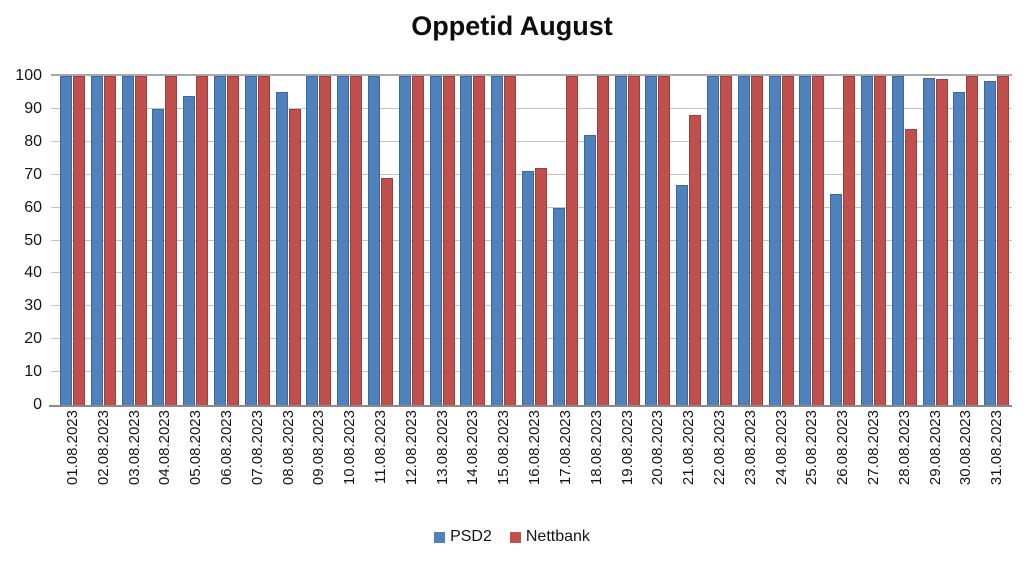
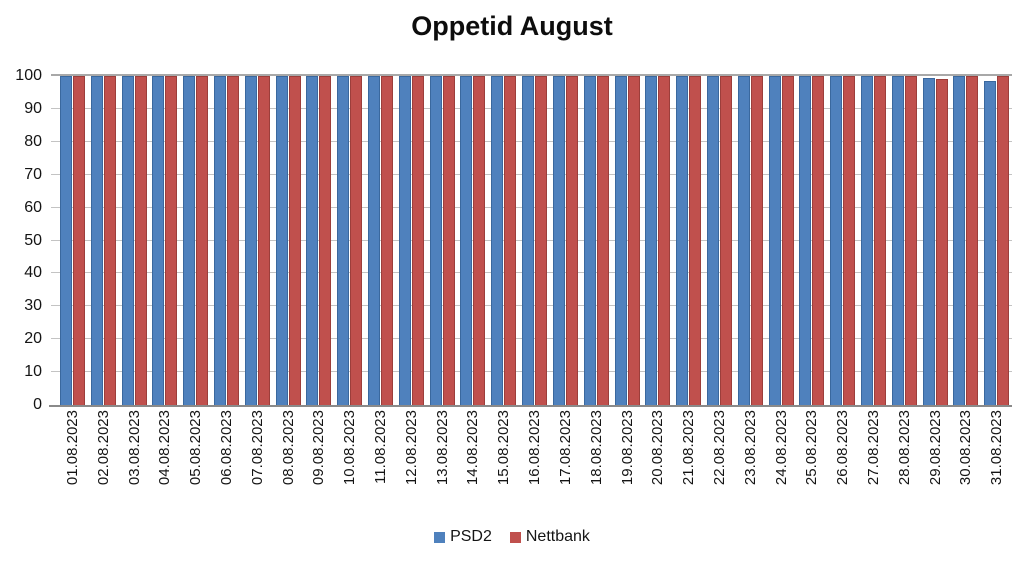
PSD2/04.08.2023: 90 -> 100
PSD2/05.08.2023: 94 -> 100
PSD2/08.08.2023: 95 -> 100
Nettbank/08.08.2023: 90 -> 100
Nettbank/11.08.2023: 69 -> 100
PSD2/16.08.2023: 71 -> 100
Nettbank/16.08.2023: 72 -> 100
PSD2/17.08.2023: 60 -> 100
PSD2/18.08.2023: 82 -> 100
PSD2/21.08.2023: 67 -> 100
Nettbank/21.08.2023: 88 -> 100
PSD2/26.08.2023: 64 -> 100
Nettbank/28.08.2023: 84 -> 100
PSD2/30.08.2023: 95 -> 100
